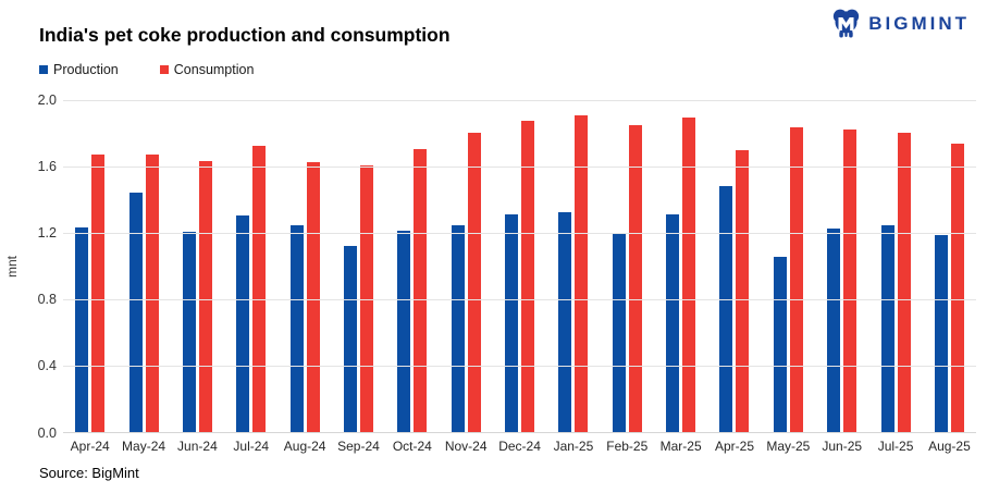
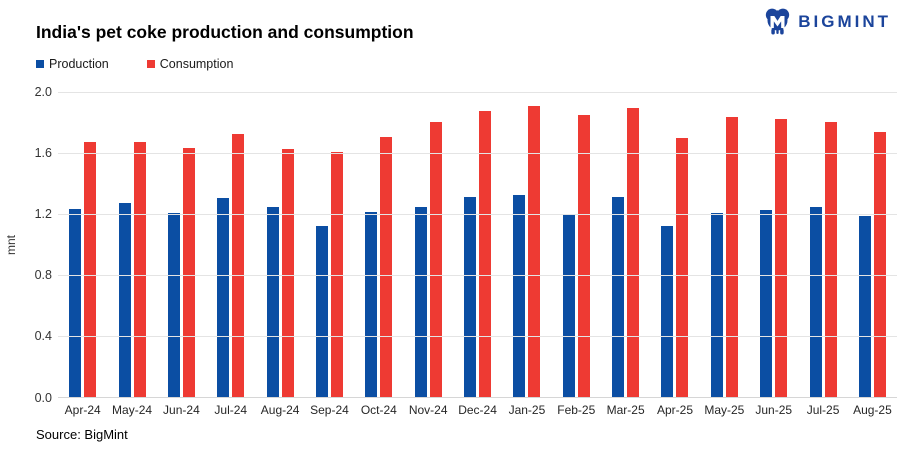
Production/May-24: 1.44 -> 1.27
Production/Apr-25: 1.48 -> 1.12
Production/May-25: 1.05 -> 1.20
